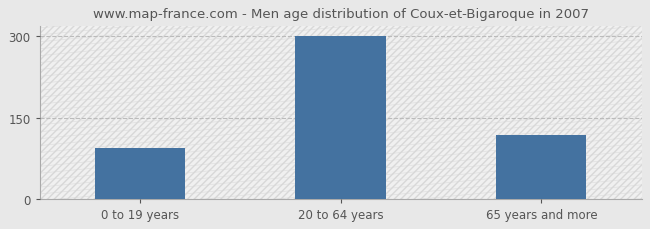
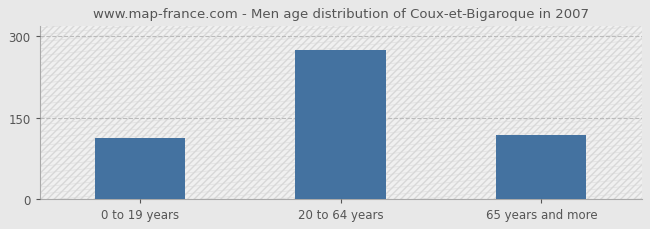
0 to 19 years: 94 -> 112
20 to 64 years: 300 -> 275
